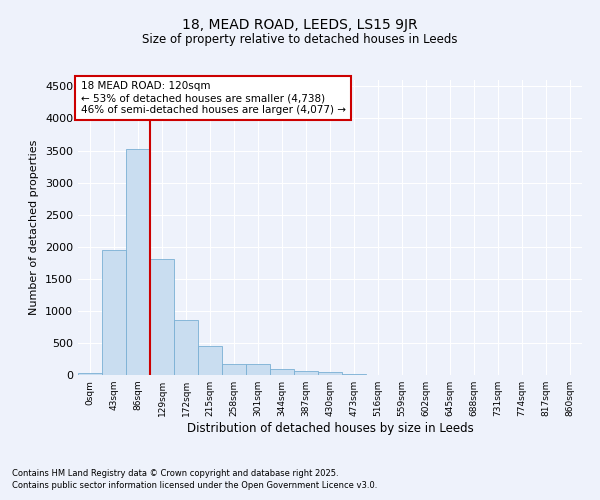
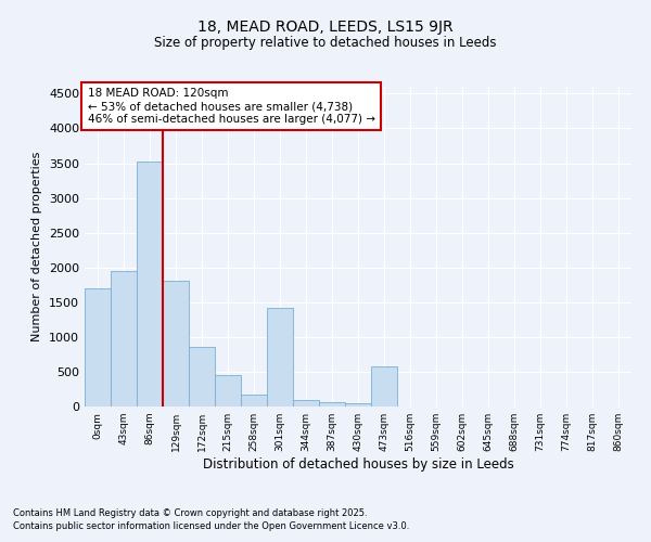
0sqm: 30 -> 1700
301sqm: 160 -> 1420
473sqm: 20 -> 580
